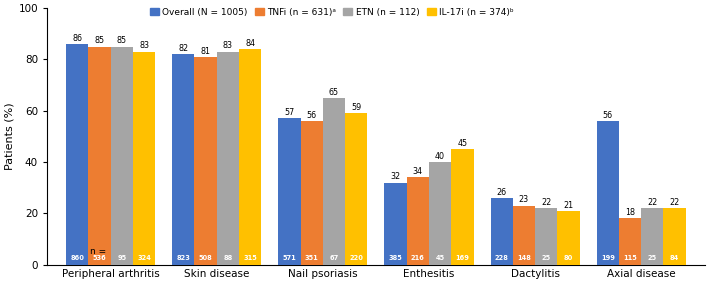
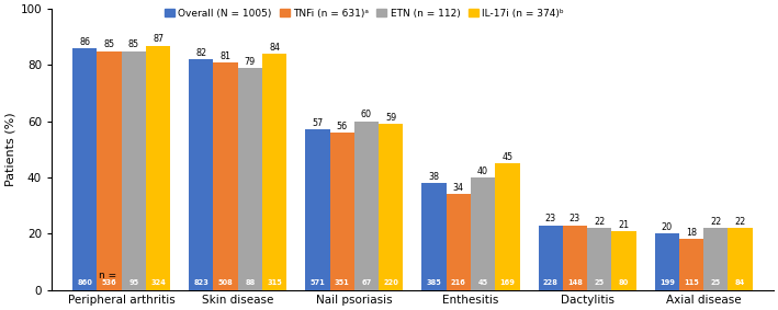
IL-17i (n = 374)ᵇ/Peripheral arthritis: 83 -> 87
ETN (n = 112)/Skin disease: 83 -> 79
ETN (n = 112)/Nail psoriasis: 65 -> 60
Overall (N = 1005)/Enthesitis: 32 -> 38
Overall (N = 1005)/Dactylitis: 26 -> 23
Overall (N = 1005)/Axial disease: 56 -> 20
